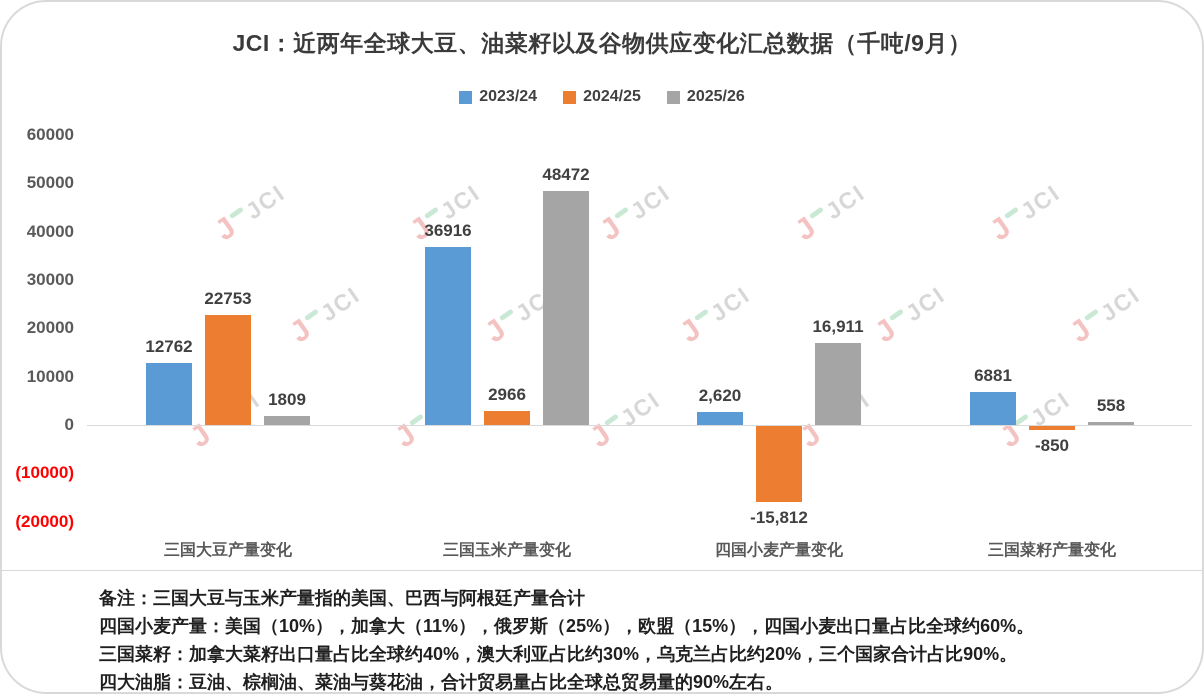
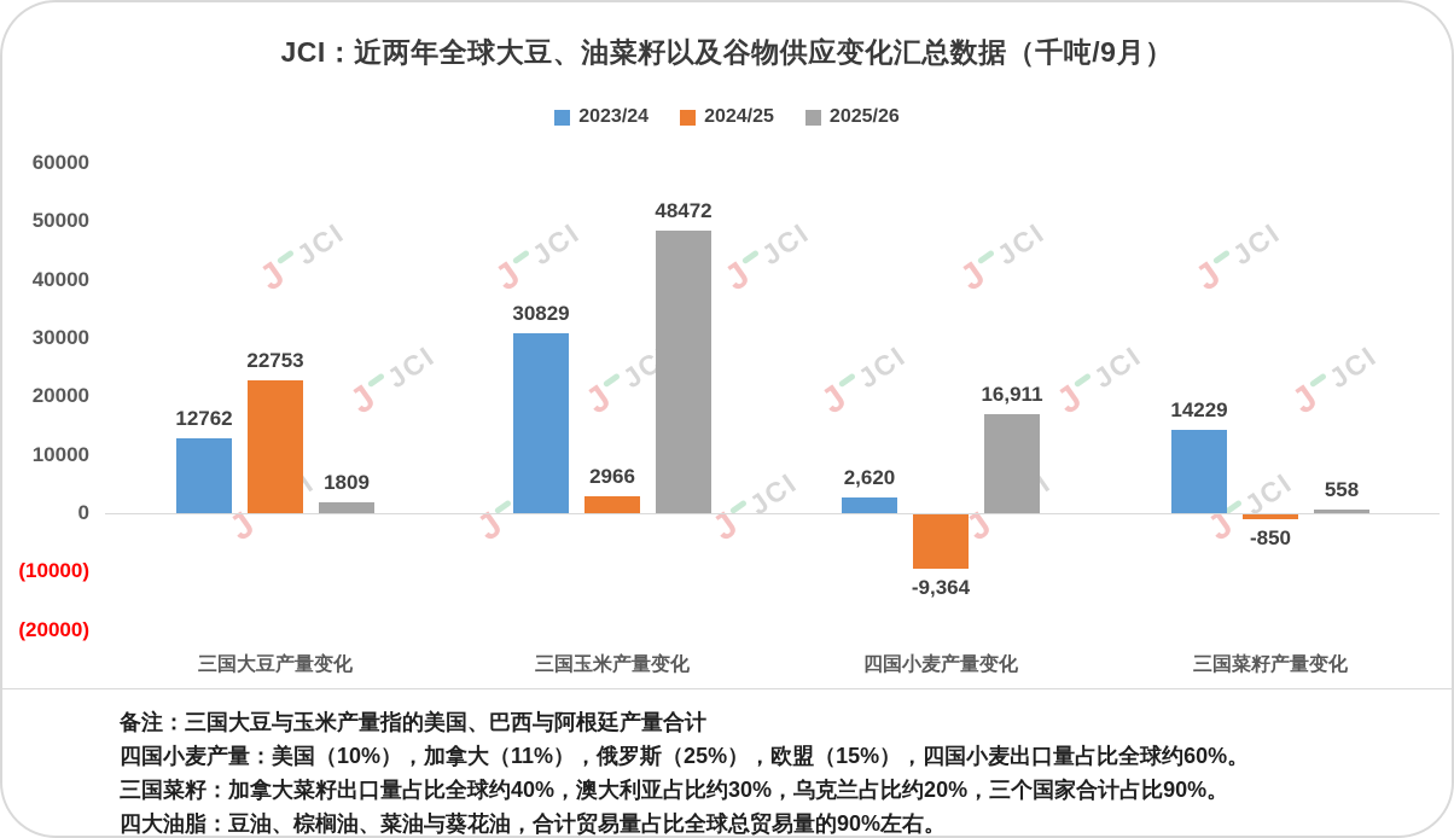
2023/24/三国玉米产量变化: 36916 -> 30829
2024/25/四国小麦产量变化: -15,812 -> -9,364
2023/24/三国菜籽产量变化: 6881 -> 14229
